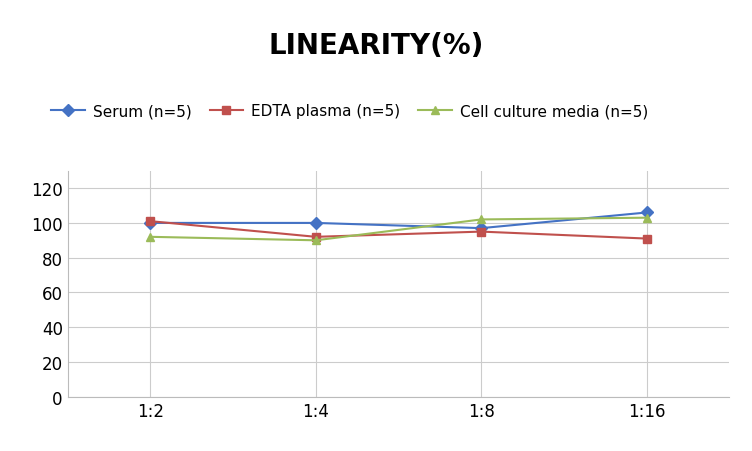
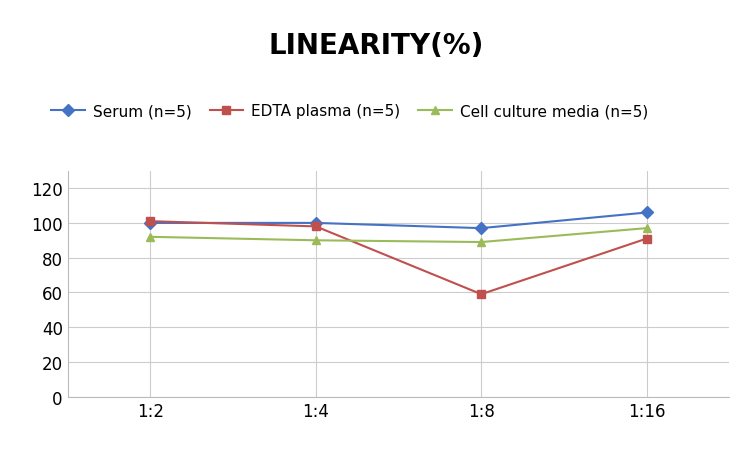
EDTA plasma (n=5)/1:4: 92 -> 98
EDTA plasma (n=5)/1:8: 95 -> 59
Cell culture media (n=5)/1:8: 102 -> 89
Cell culture media (n=5)/1:16: 103 -> 97
